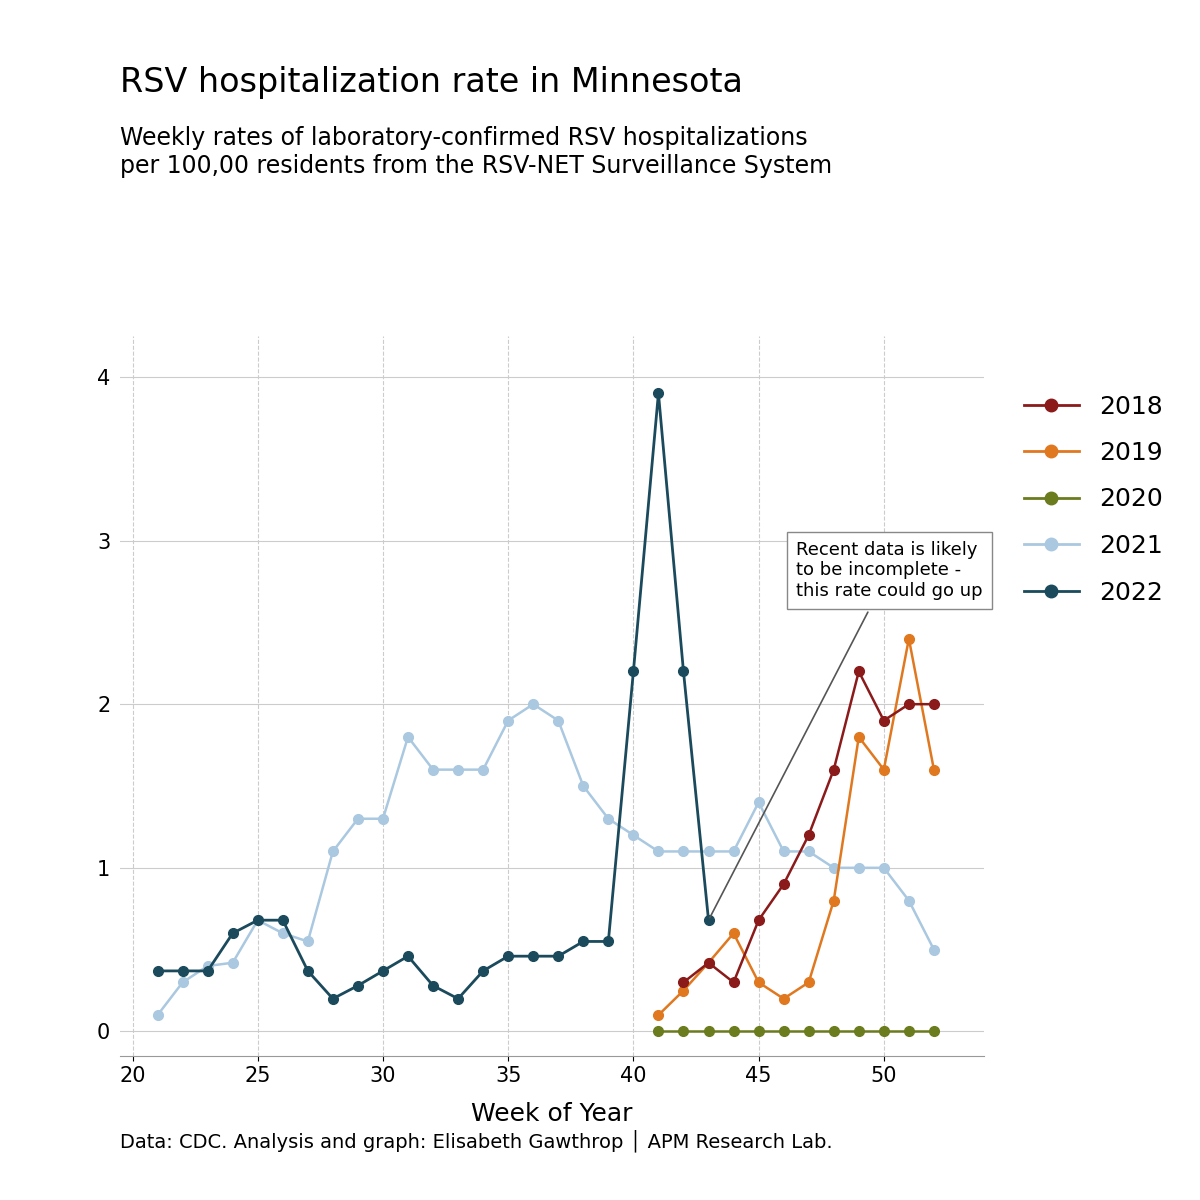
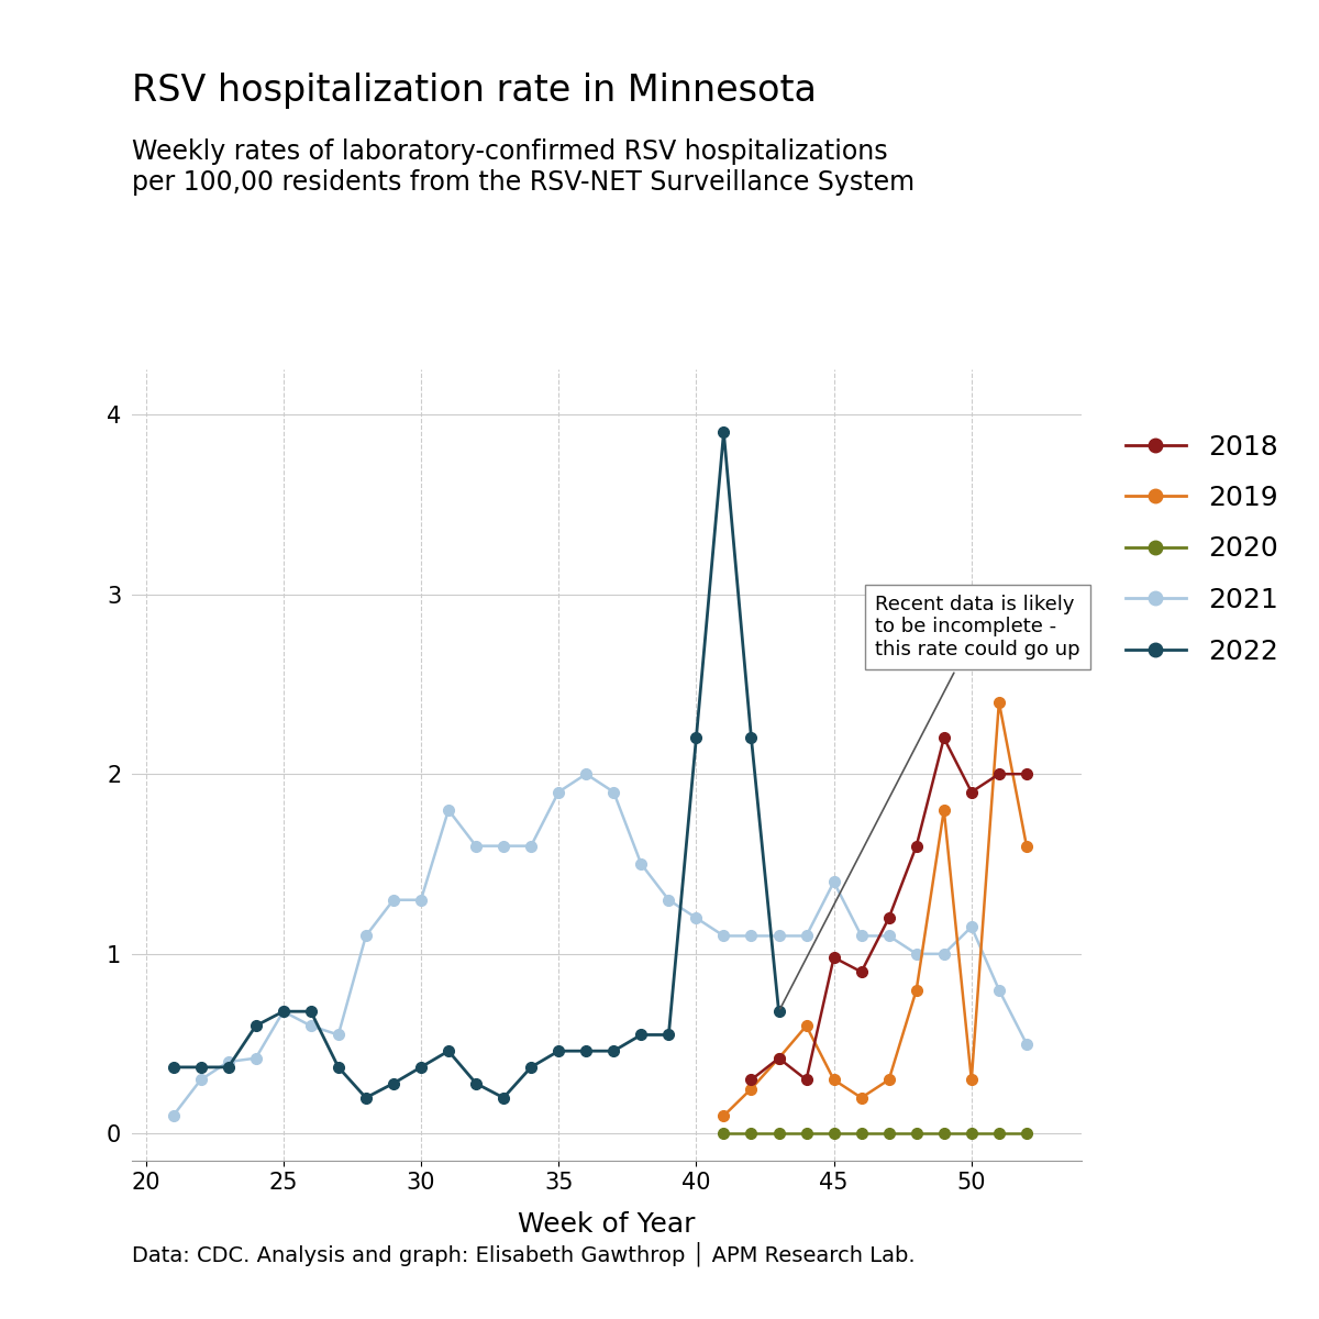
2018/45: 0.68 -> 0.98
2021/50: 1.00 -> 1.15
2019/50: 1.60 -> 0.30
